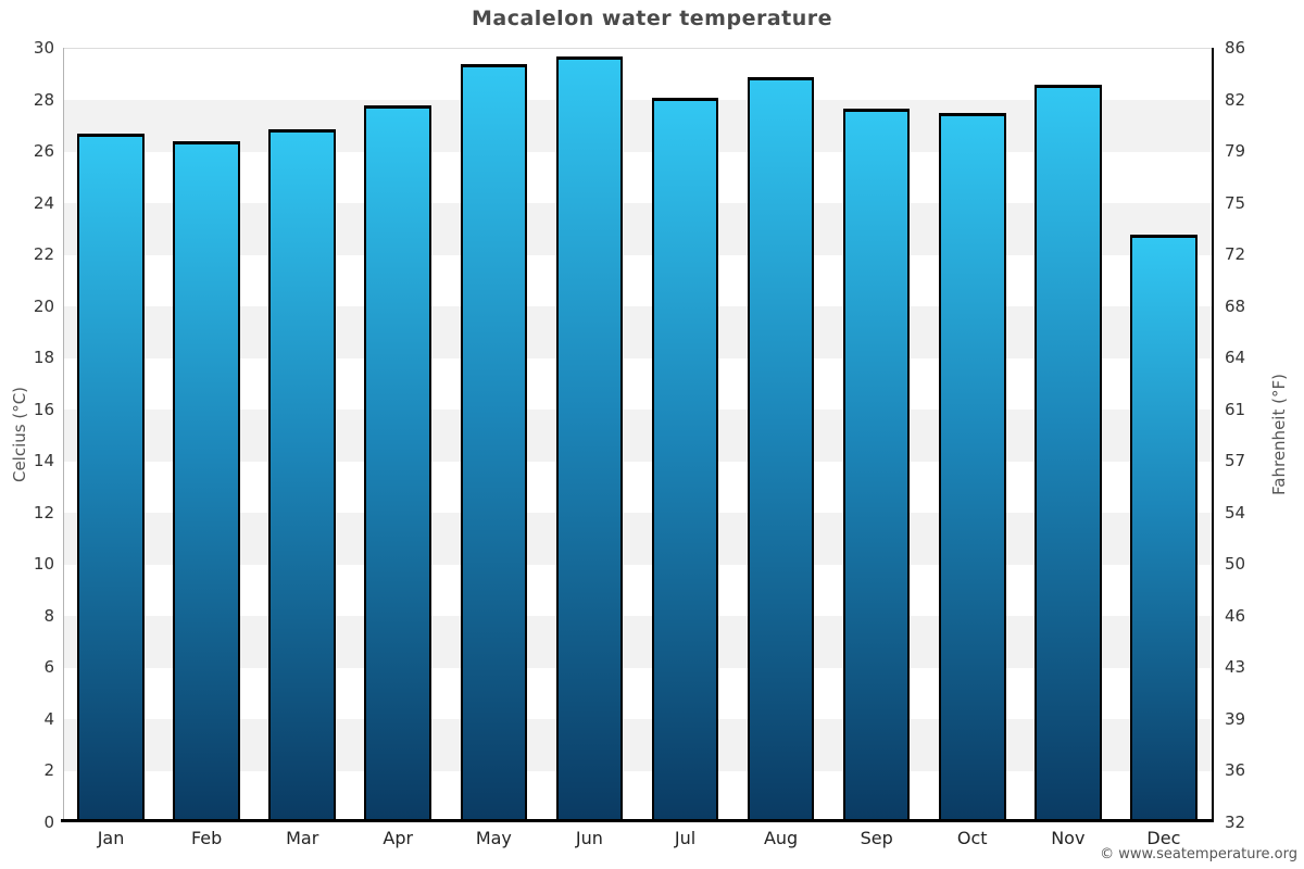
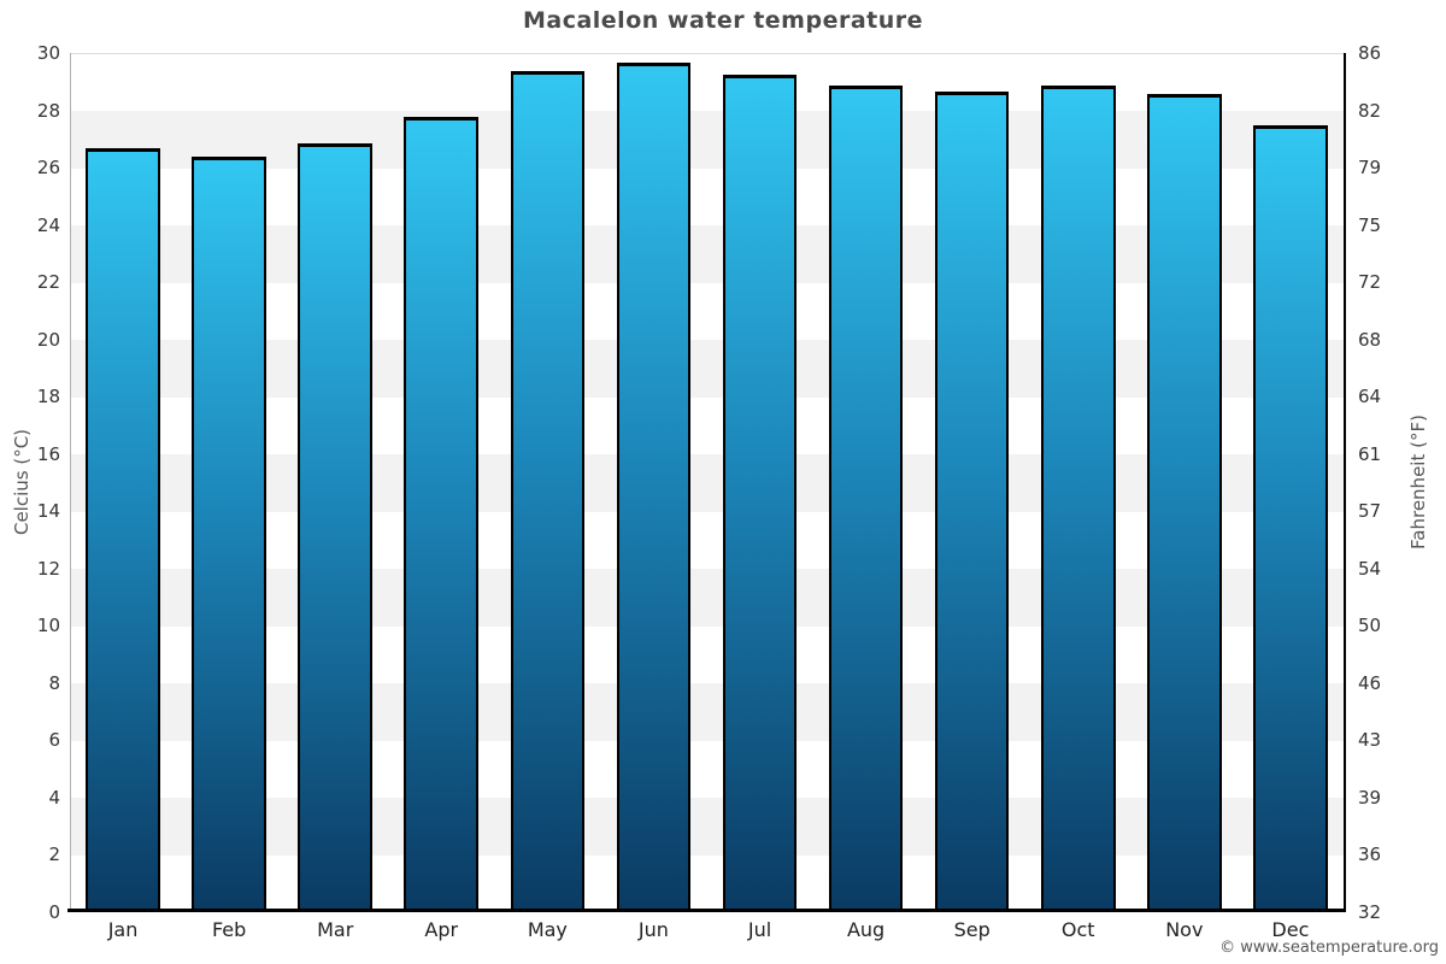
Jul: 28.1 -> 29.3
Sep: 27.7 -> 28.7
Oct: 27.5 -> 28.9
Dec: 22.8 -> 27.5
